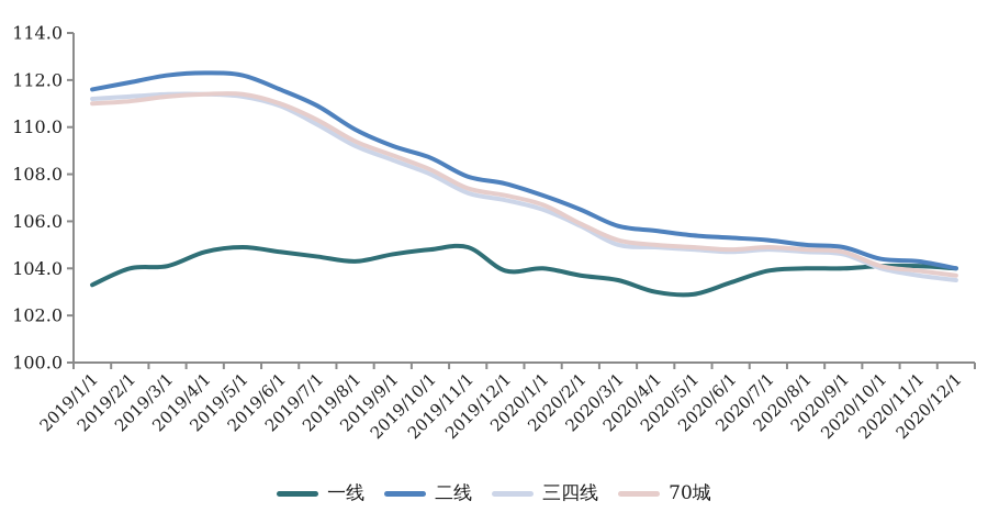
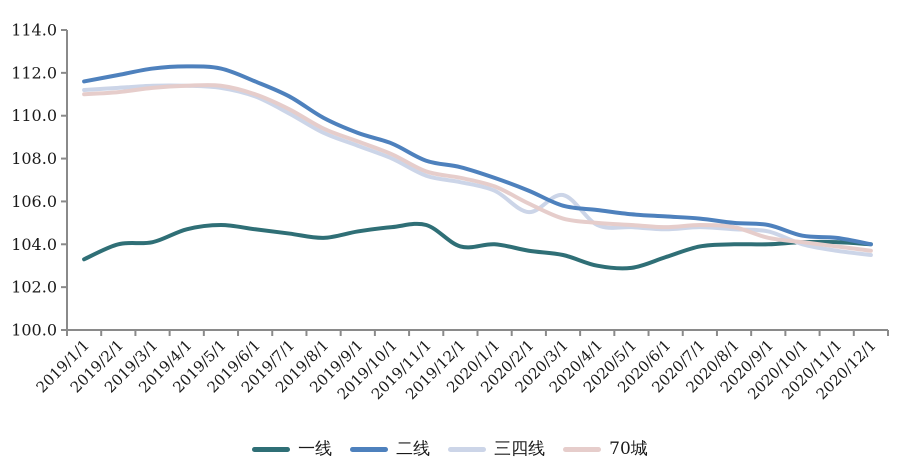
三四线/2020/2/1: 105.8 -> 105.5
三四线/2020/3/1: 105.0 -> 106.3
70城/2020/9/1: 104.7 -> 104.3
